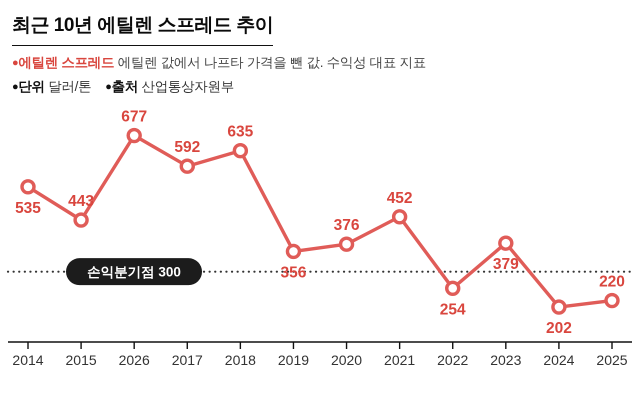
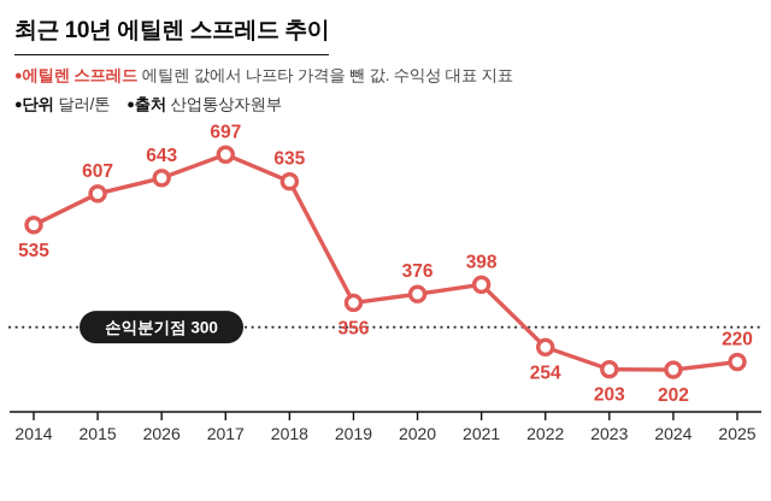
2015: 443 -> 607
2026: 677 -> 643
2017: 592 -> 697
2021: 452 -> 398
2023: 379 -> 203
